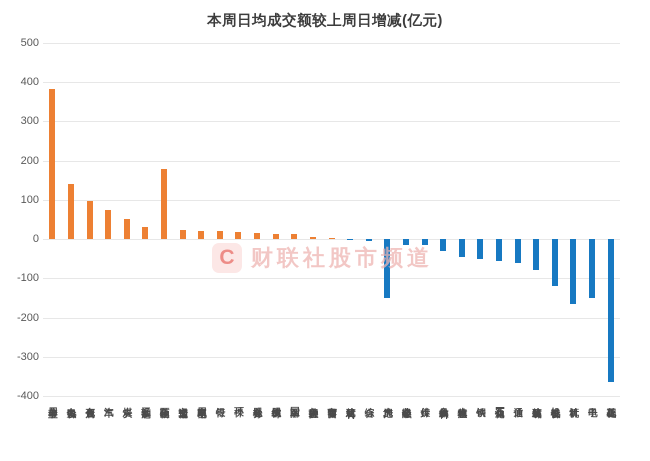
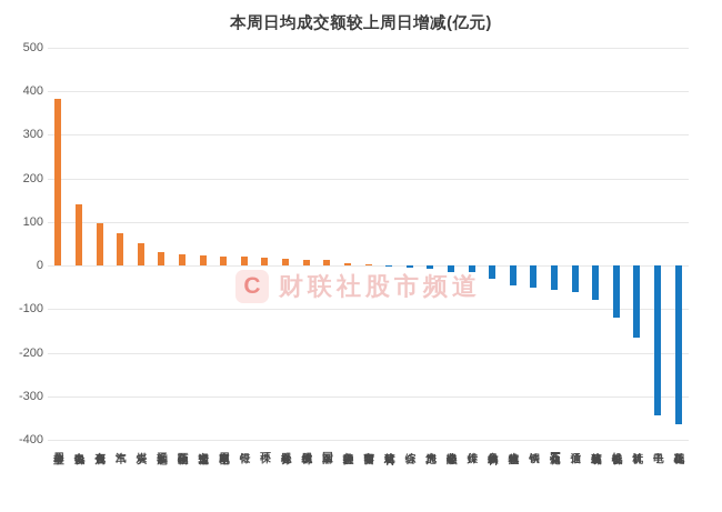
医药生物: 180 -> 30
房地产: -150 -> -10
电子: -150 -> -340
